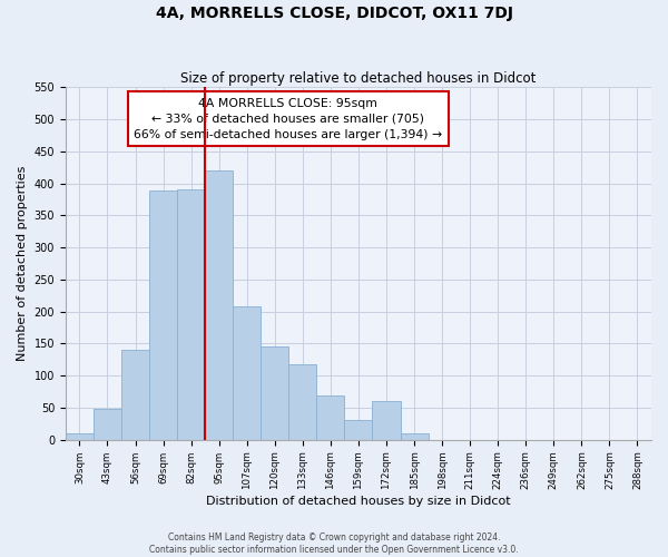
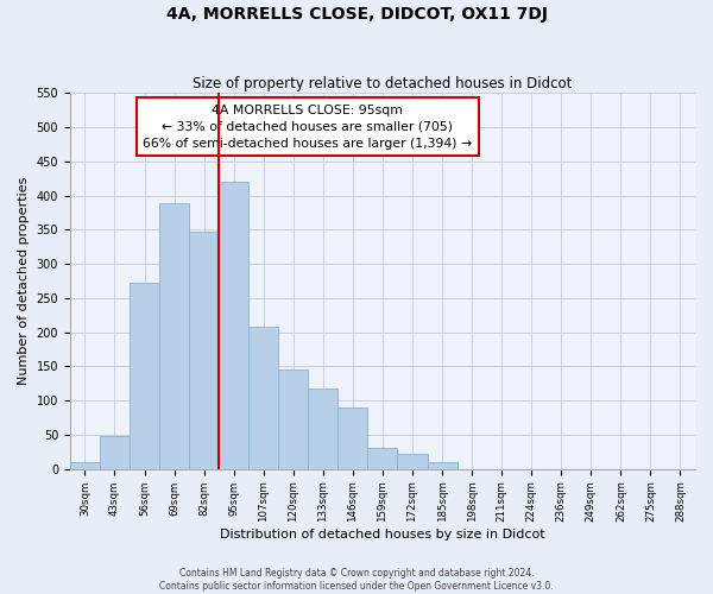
56sqm: 140 -> 273
82sqm: 390 -> 347
146sqm: 70 -> 90
172sqm: 60 -> 22
